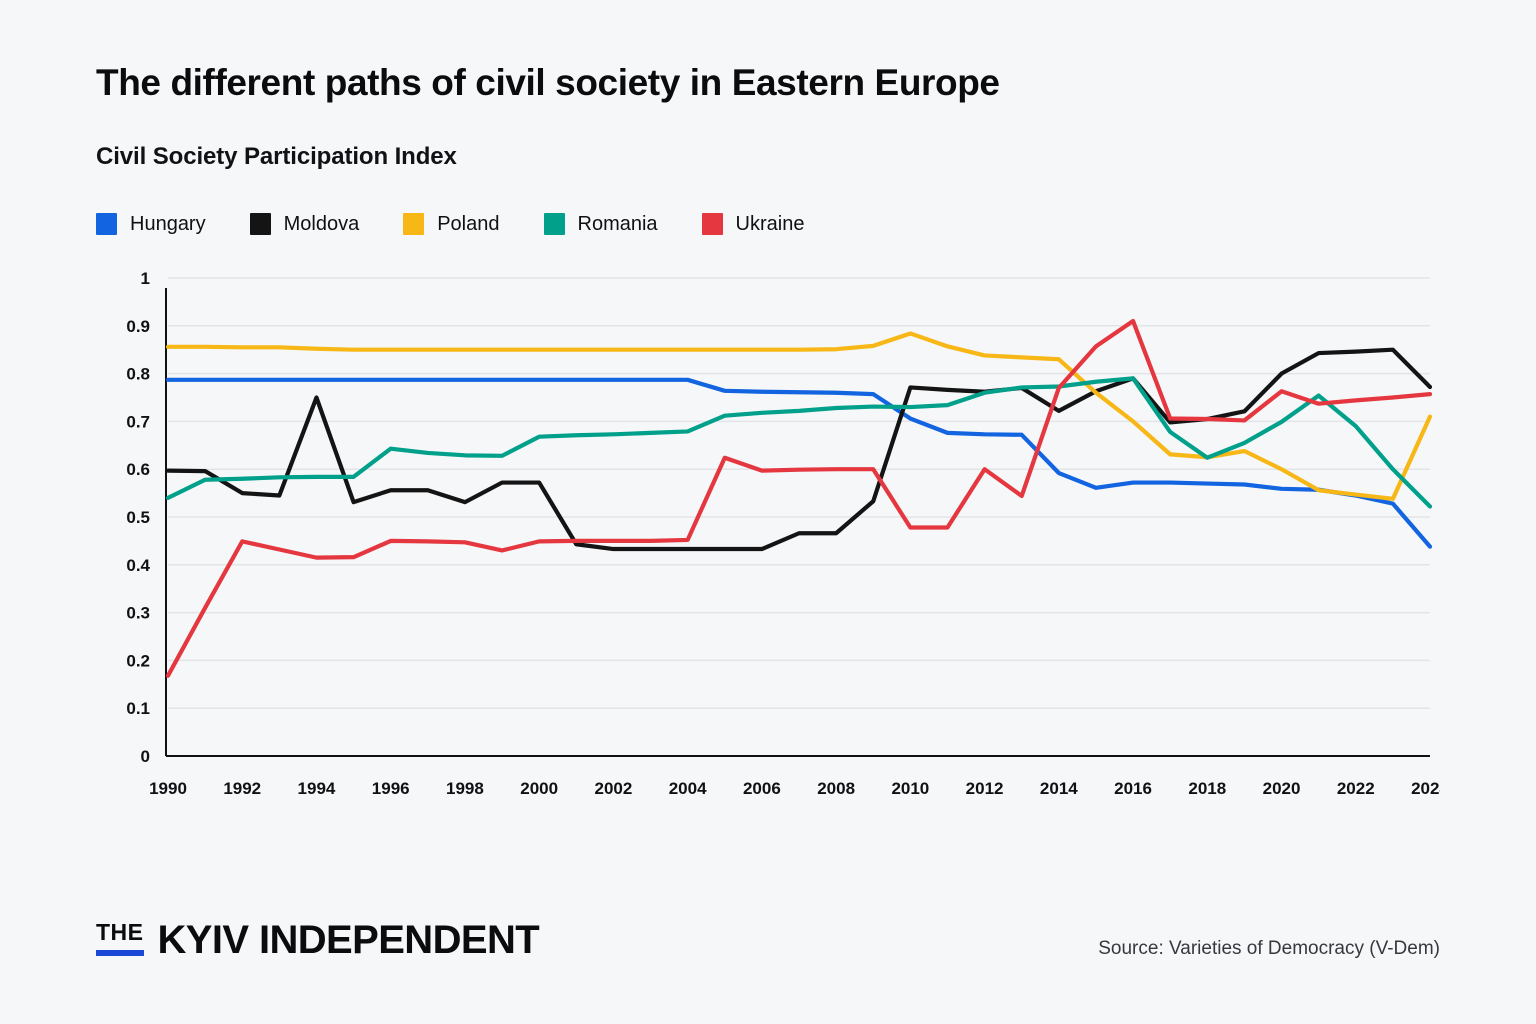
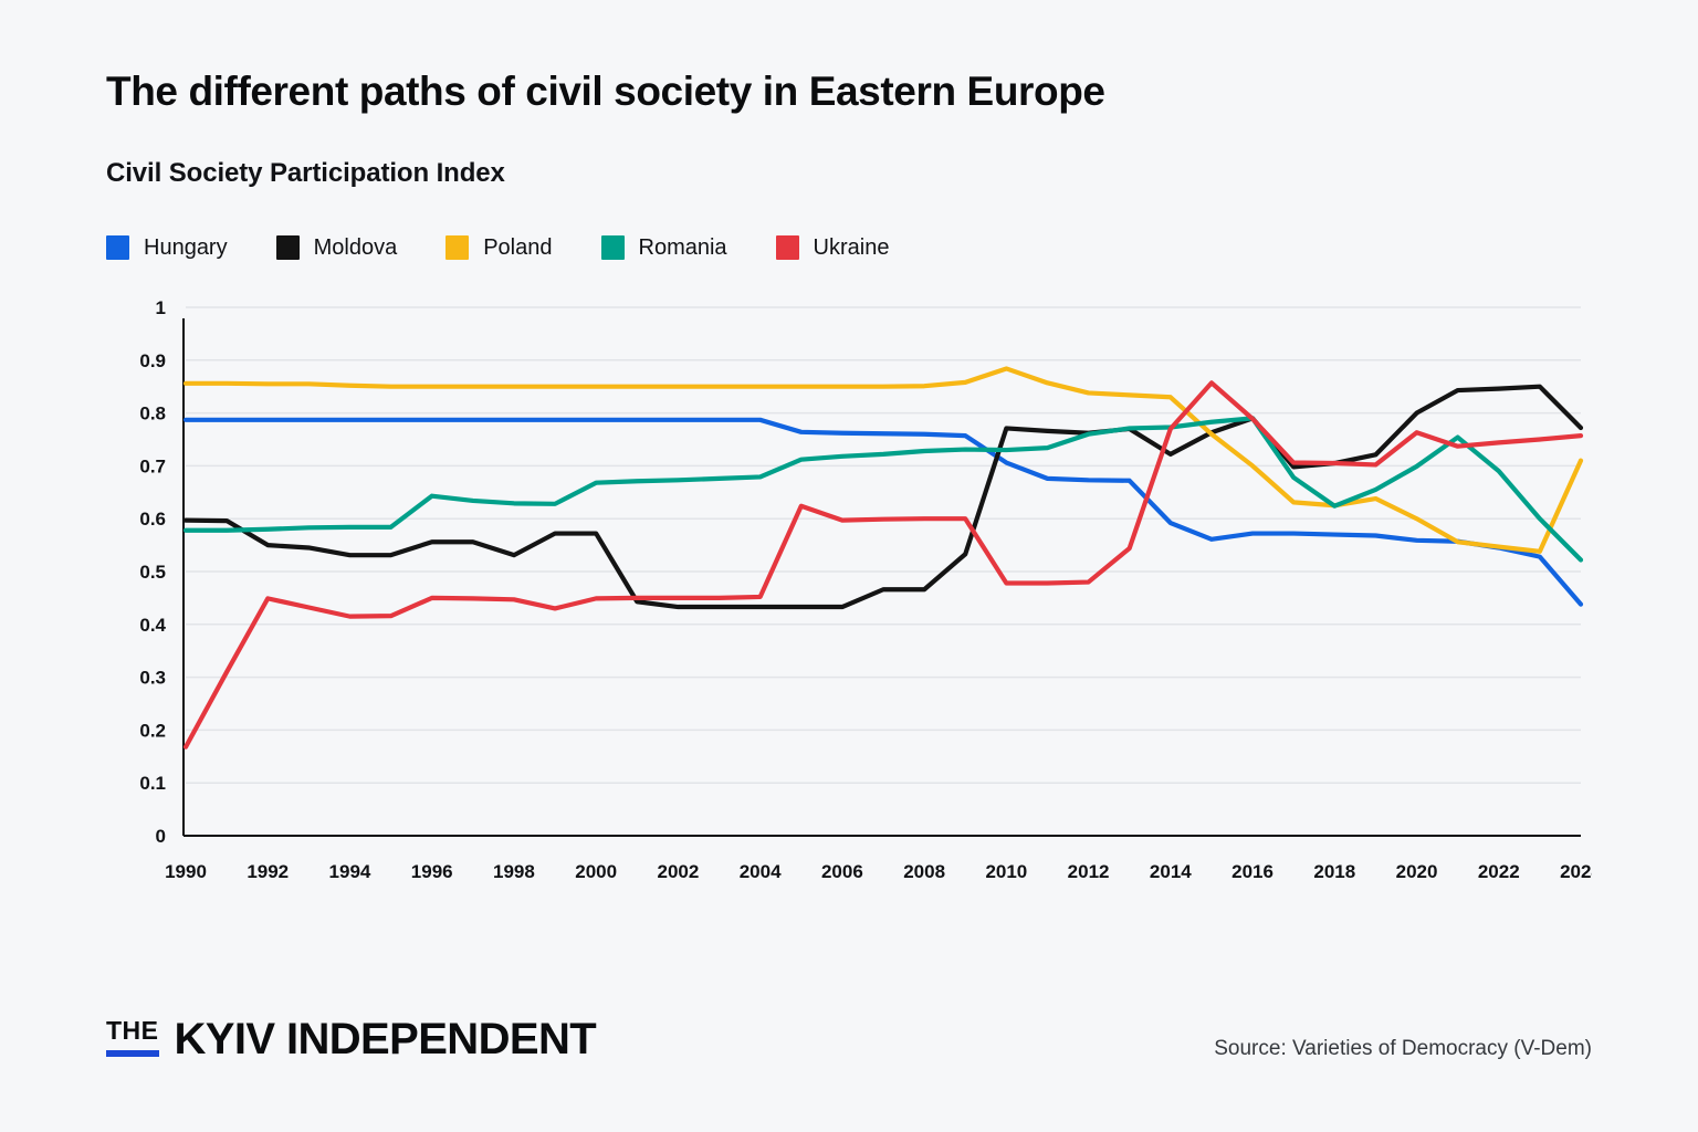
Romania/1990: 0.54 -> 0.58
Moldova/1994: 0.75 -> 0.53
Ukraine/2012: 0.60 -> 0.48
Ukraine/2016: 0.91 -> 0.79
